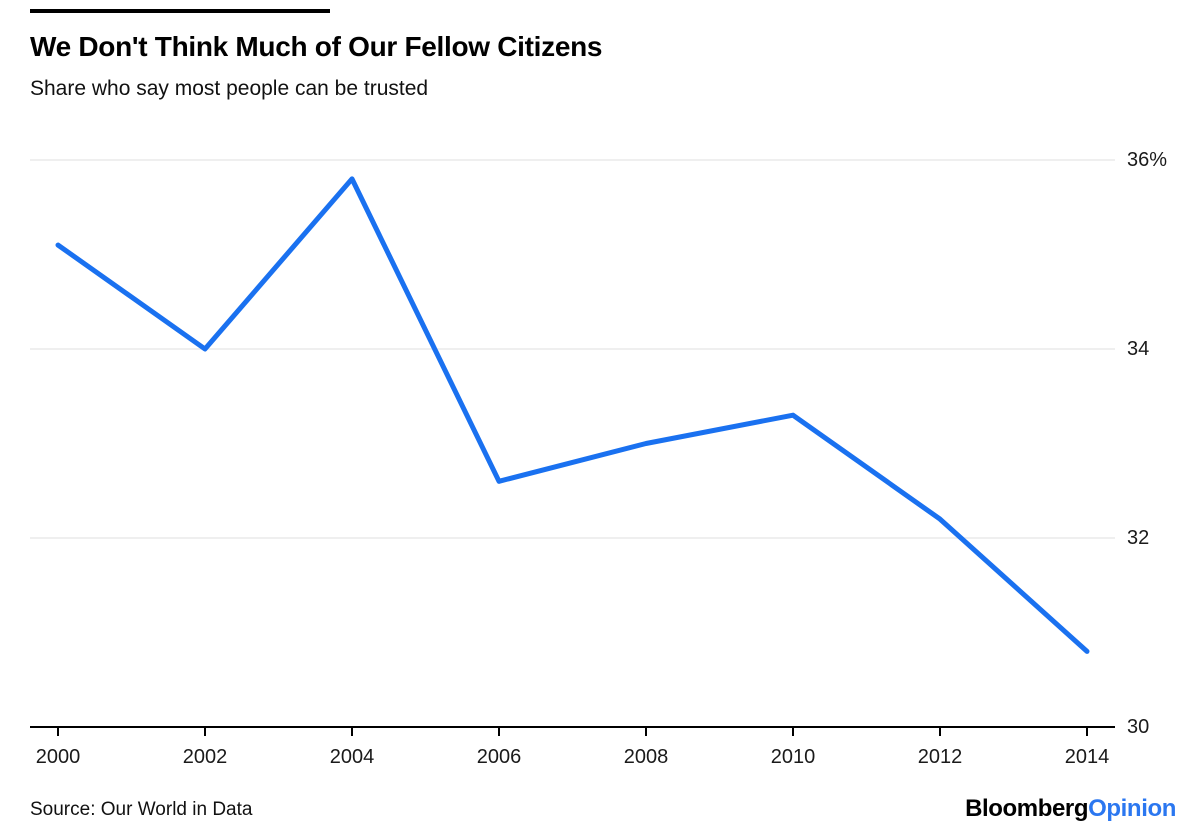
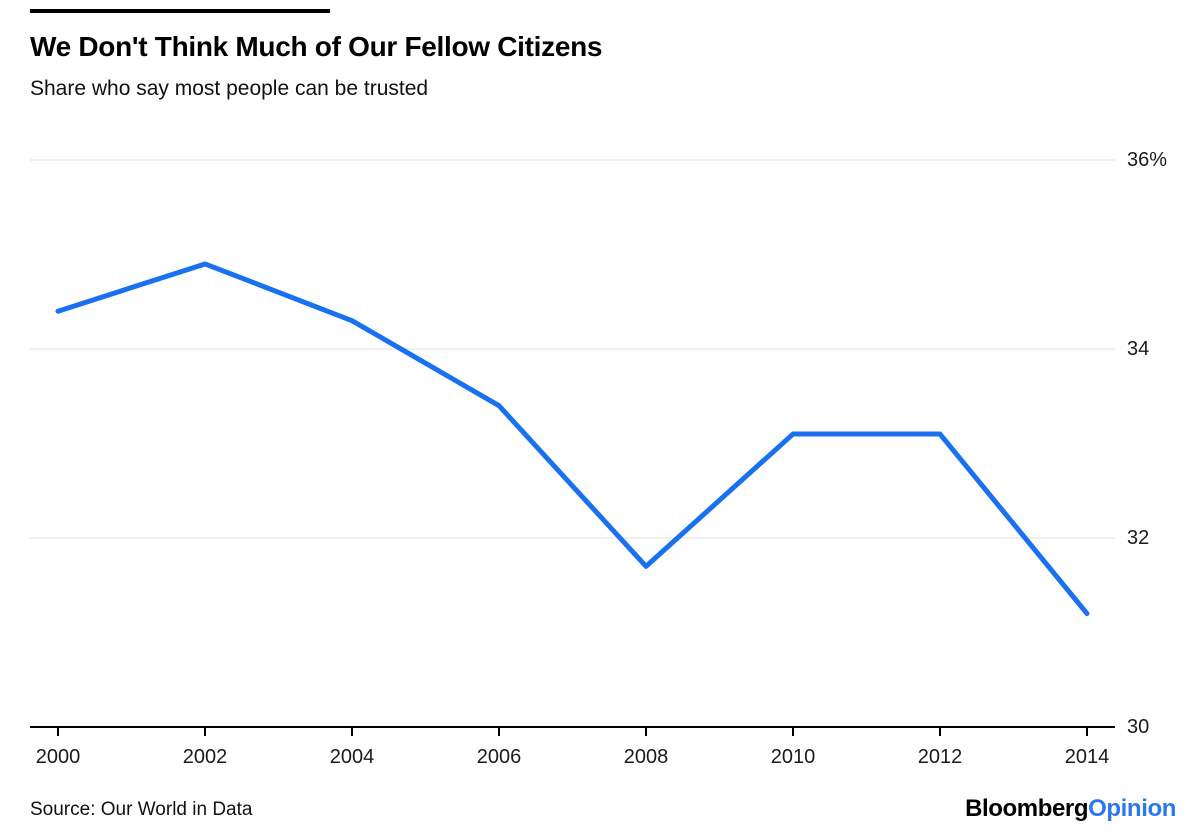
2000: 35.1% -> 34.4%
2002: 34.0% -> 34.9%
2004: 35.8% -> 34.3%
2006: 32.6% -> 33.4%
2008: 33.0% -> 31.7%
2010: 33.3% -> 33.1%
2012: 32.2% -> 33.1%
2014: 30.8% -> 31.2%
